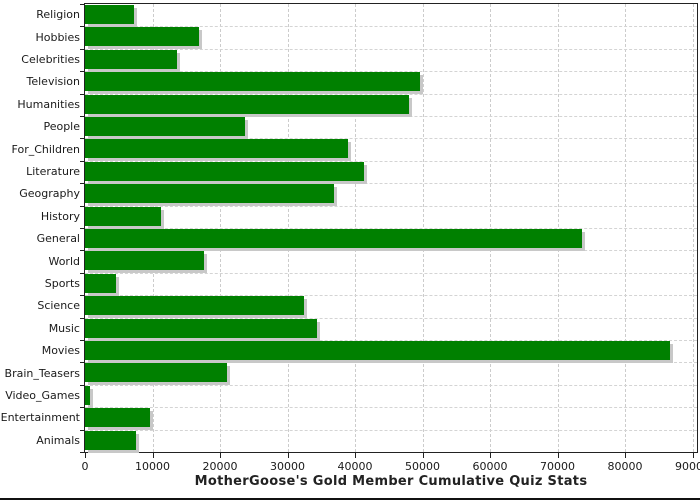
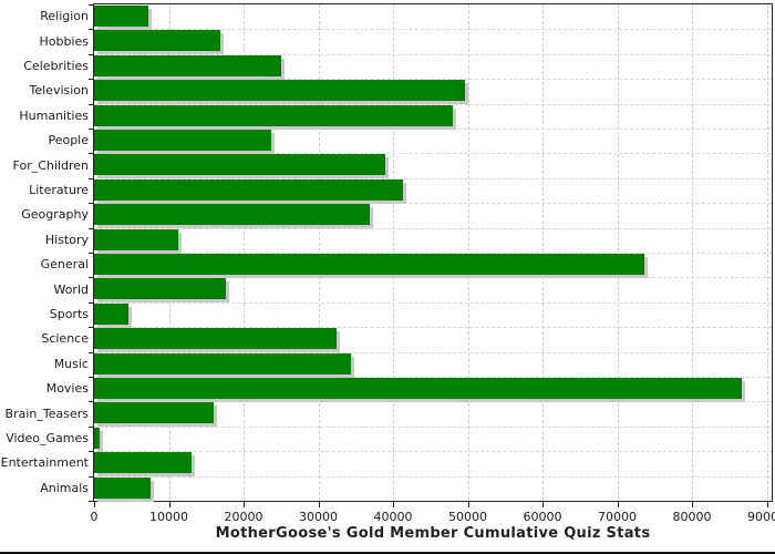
Celebrities: 14000 -> 25000
Brain_Teasers: 21000 -> 16000
Entertainment: 10000 -> 13000
